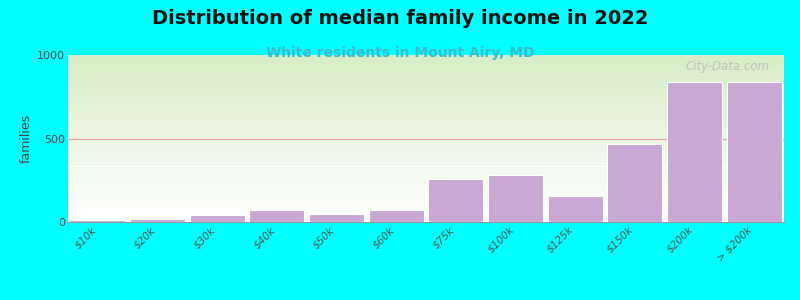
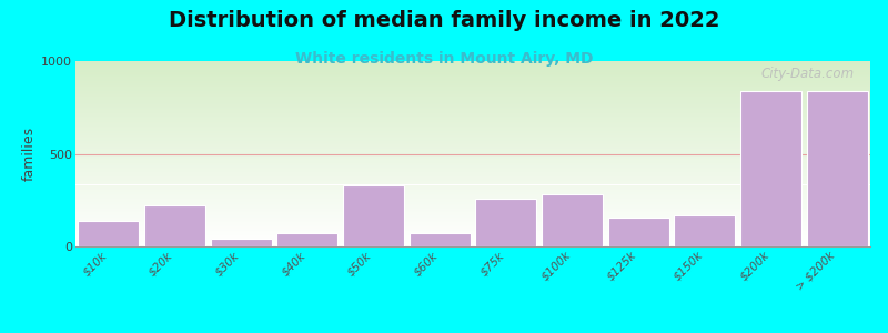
$10k: 10 -> 140
$20k: 20 -> 220
$50k: 50 -> 330
$150k: 470 -> 170
